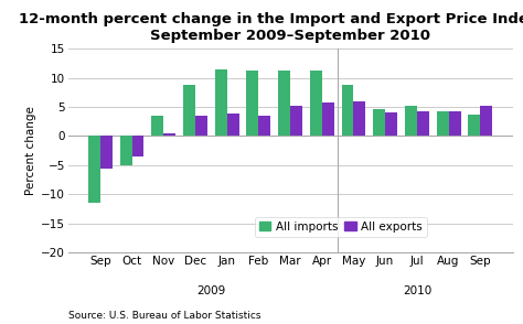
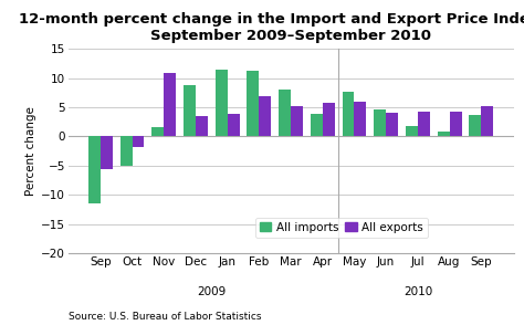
All exports/Oct: -3.5 -> -1.8
All imports/Nov: 3.5 -> 1.6
All exports/Nov: 0.5 -> 10.8
All exports/Feb: 3.5 -> 6.8
All imports/Mar: 11.2 -> 8.0
All imports/Apr: 11.3 -> 3.8
All imports/May: 8.7 -> 7.6
All imports/Jul: 5.2 -> 1.8
All imports/Aug: 4.2 -> 0.8
